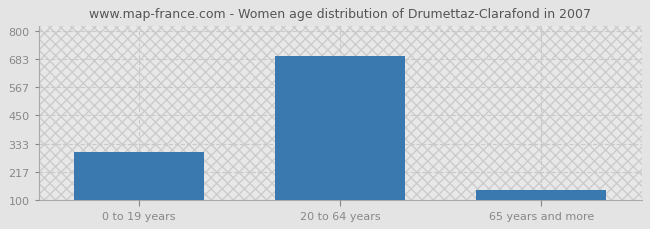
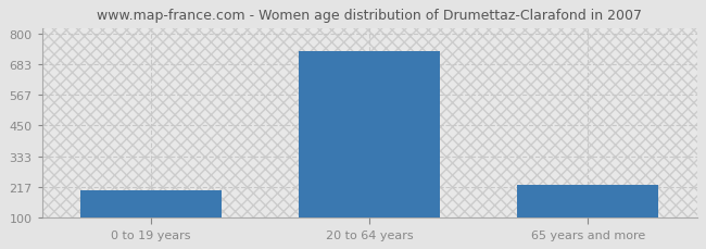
0 to 19 years: 300 -> 205
20 to 64 years: 693 -> 730
65 years and more: 143 -> 225
